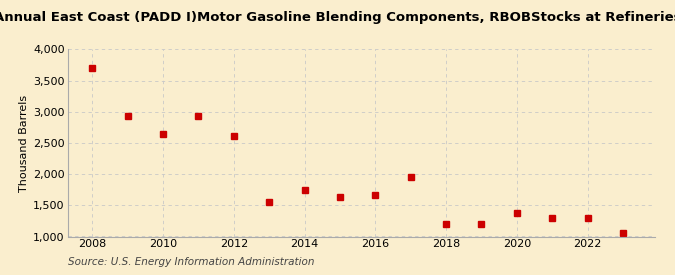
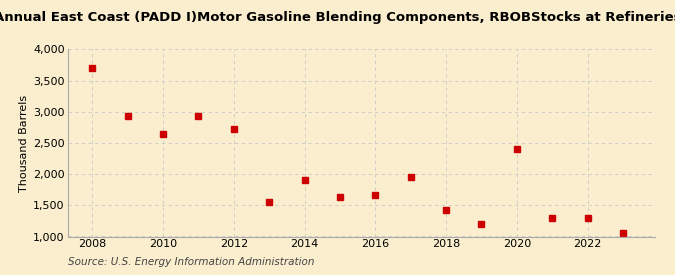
2012: 2,610 -> 2,720
2014: 1,750 -> 1,900
2018: 1,200 -> 1,420
2020: 1,370 -> 2,400
